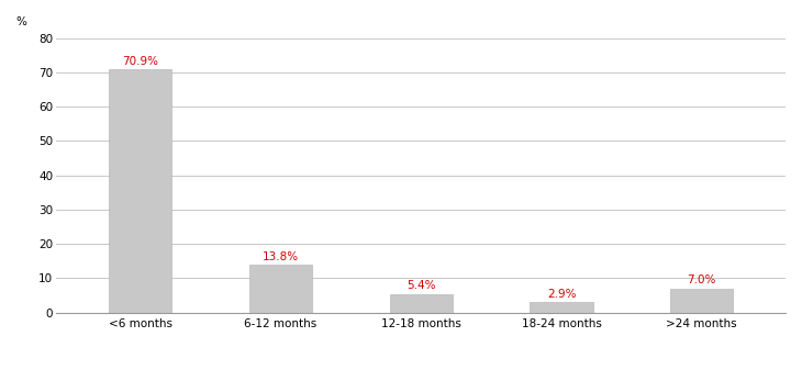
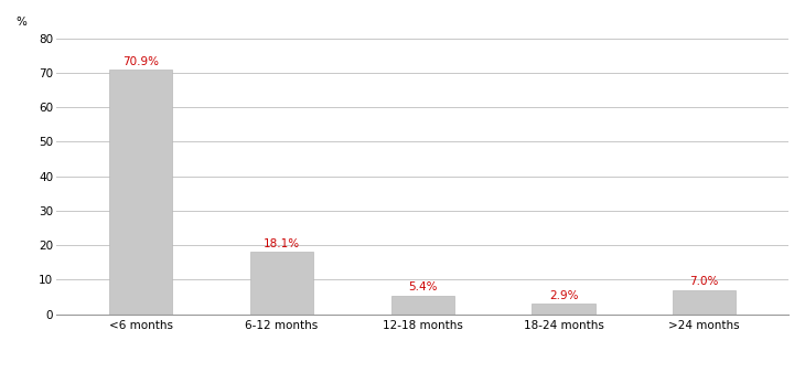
6-12 months: 13.8% -> 18.1%
